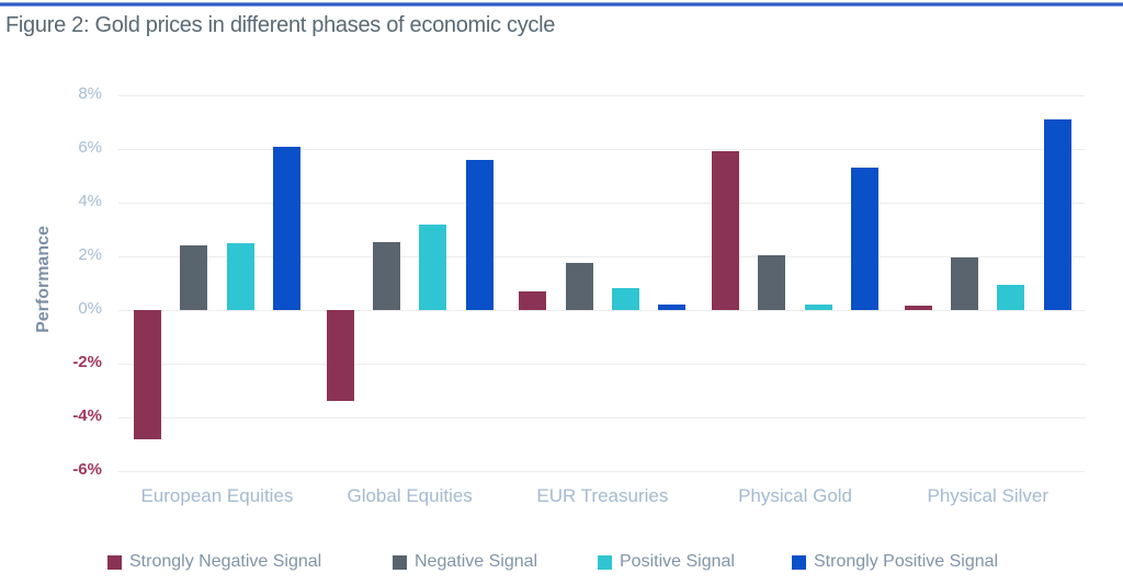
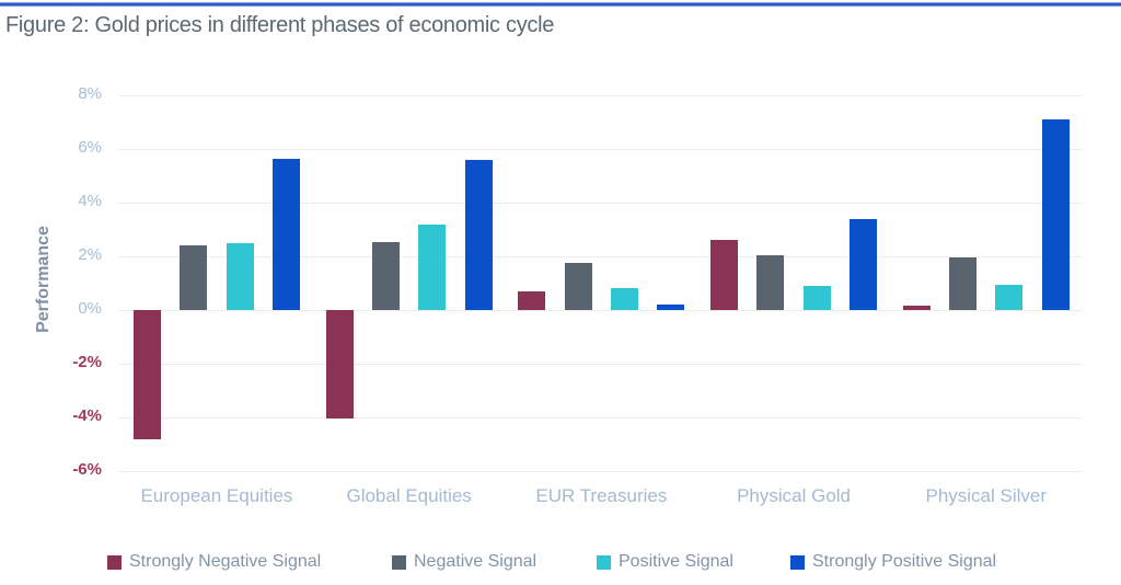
Strongly Positive Signal/European Equities: 6.1% -> 5.7%
Strongly Negative Signal/Global Equities: -3.4% -> -4.0%
Strongly Negative Signal/Physical Gold: 5.9% -> 2.6%
Positive Signal/Physical Gold: 0.2% -> 0.9%
Strongly Positive Signal/Physical Gold: 5.3% -> 3.4%
